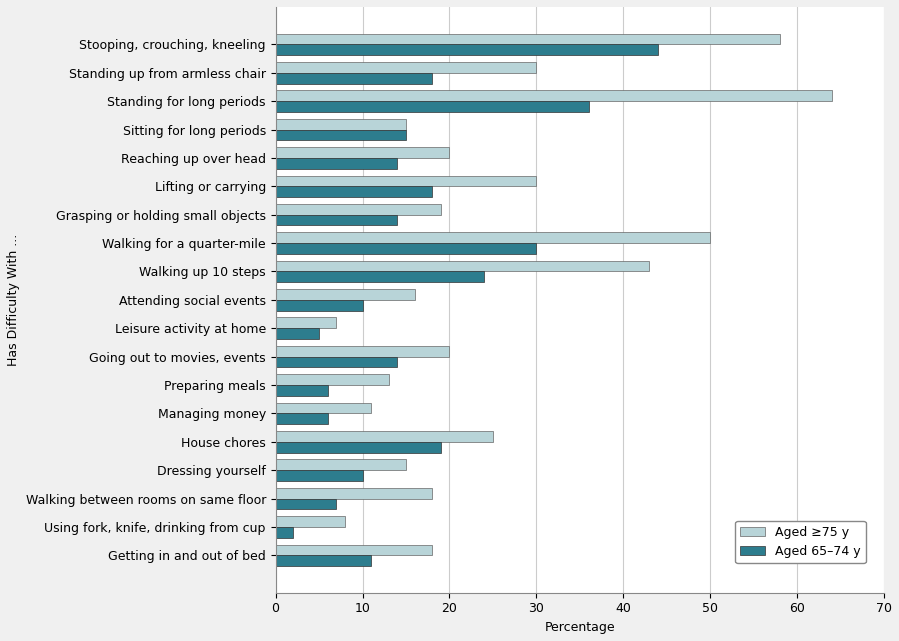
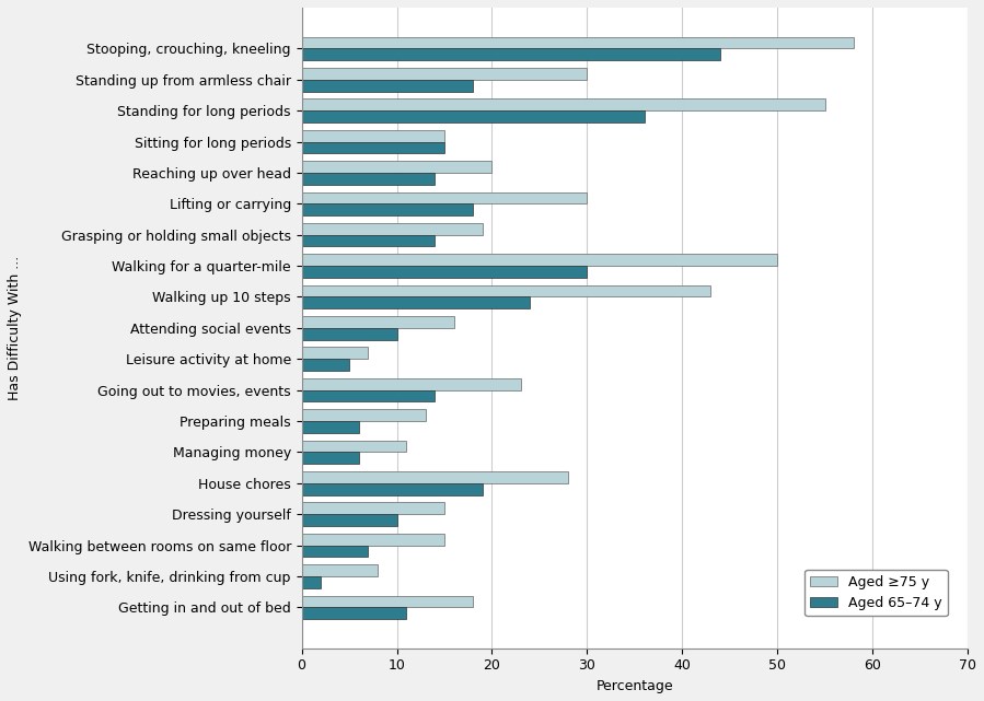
Aged ≥75 y/Standing for long periods: 64 -> 55
Aged ≥75 y/Going out to movies, events: 20 -> 23
Aged ≥75 y/House chores: 25 -> 28
Aged ≥75 y/Walking between rooms on same floor: 18 -> 15
